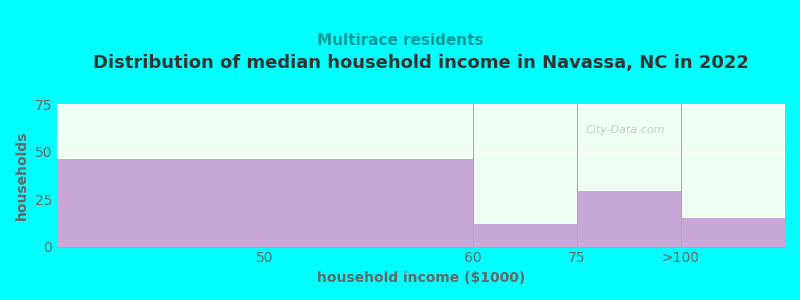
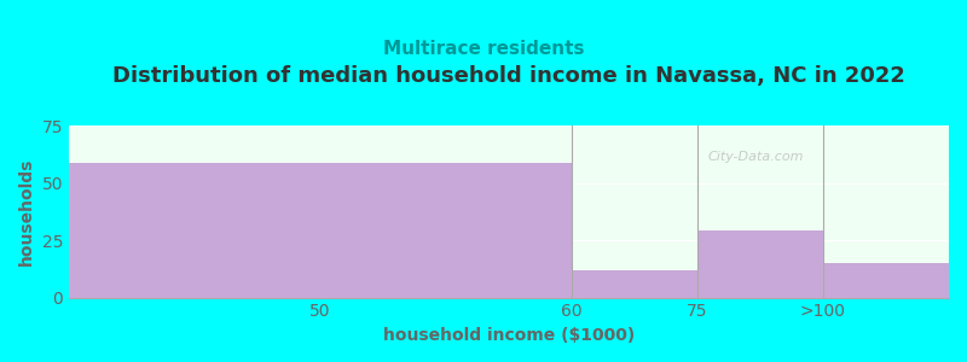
50: 46 -> 59
